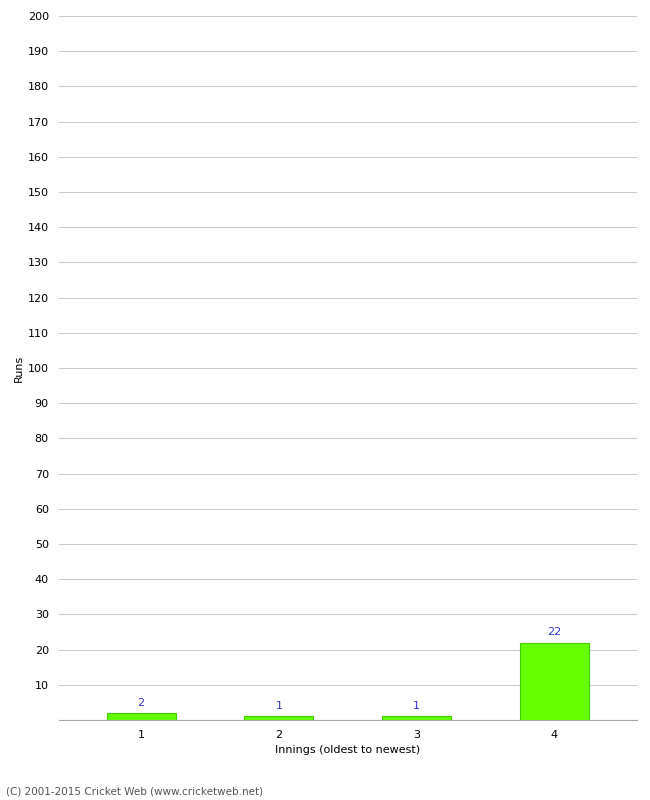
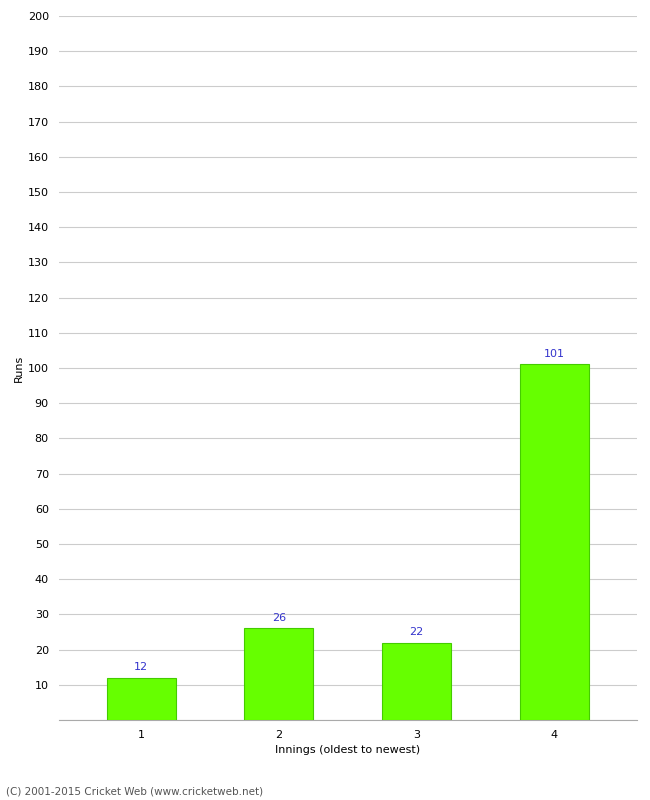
1: 2 -> 12
2: 1 -> 26
3: 1 -> 22
4: 22 -> 101
